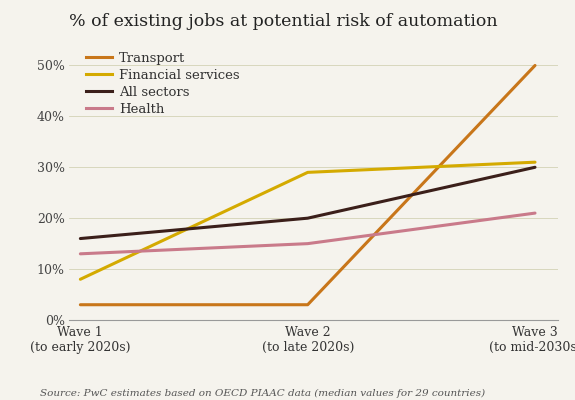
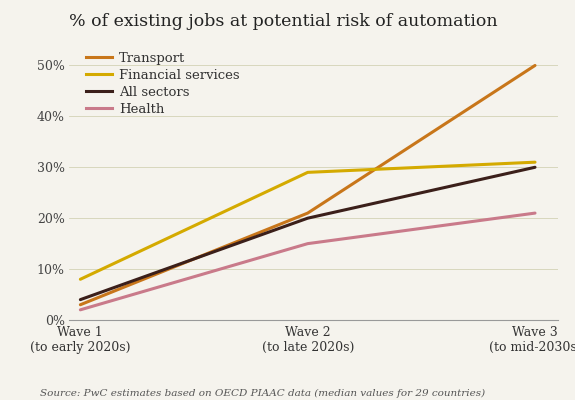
All sectors/Wave 1 (to early 2020s): 16% -> 4%
Health/Wave 1 (to early 2020s): 13% -> 2%
Transport/Wave 2 (to late 2020s): 3% -> 21%
